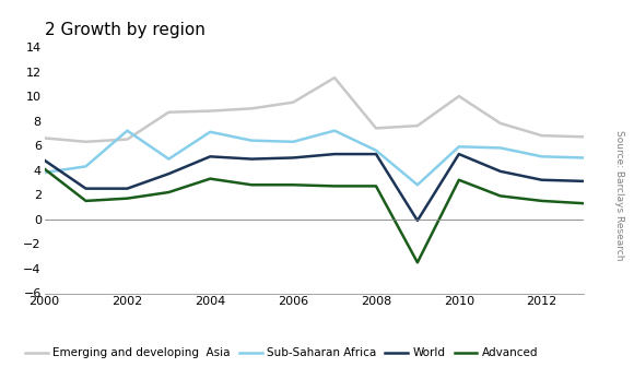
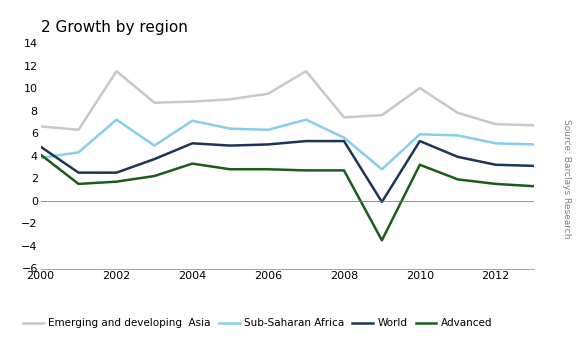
Emerging and developing Asia/2002: 6.5 -> 11.5
